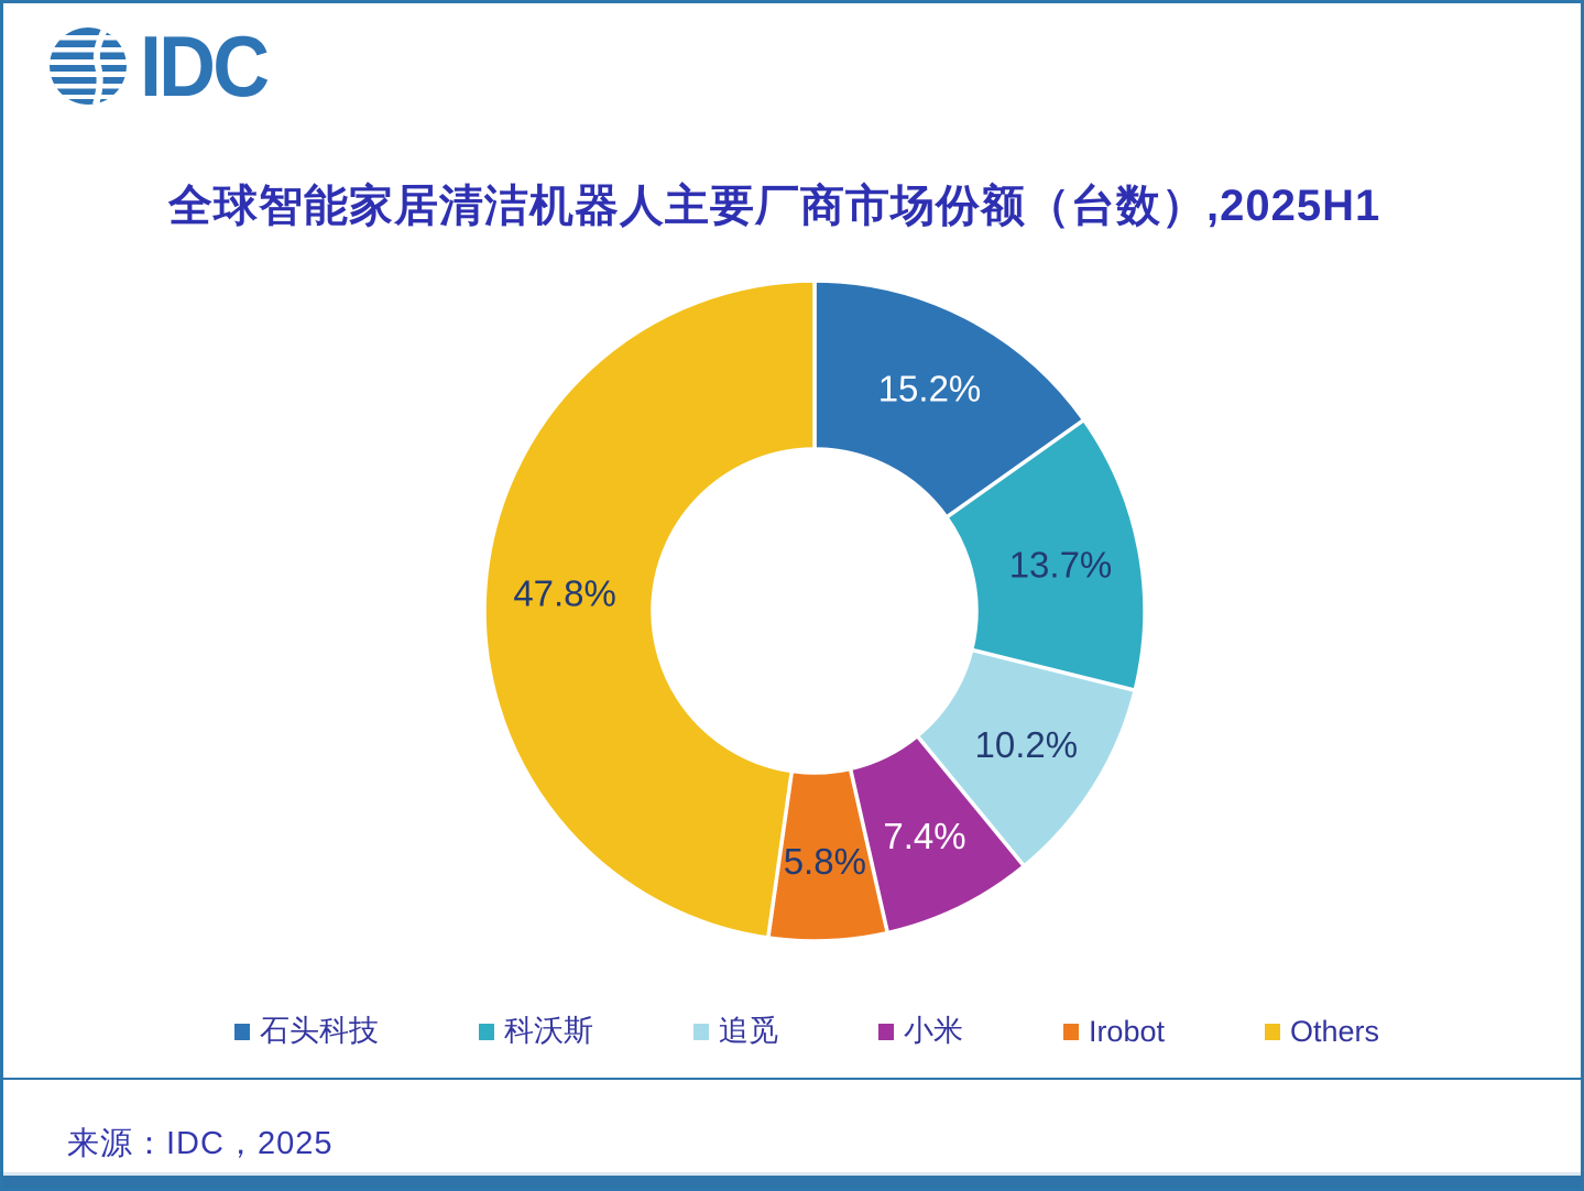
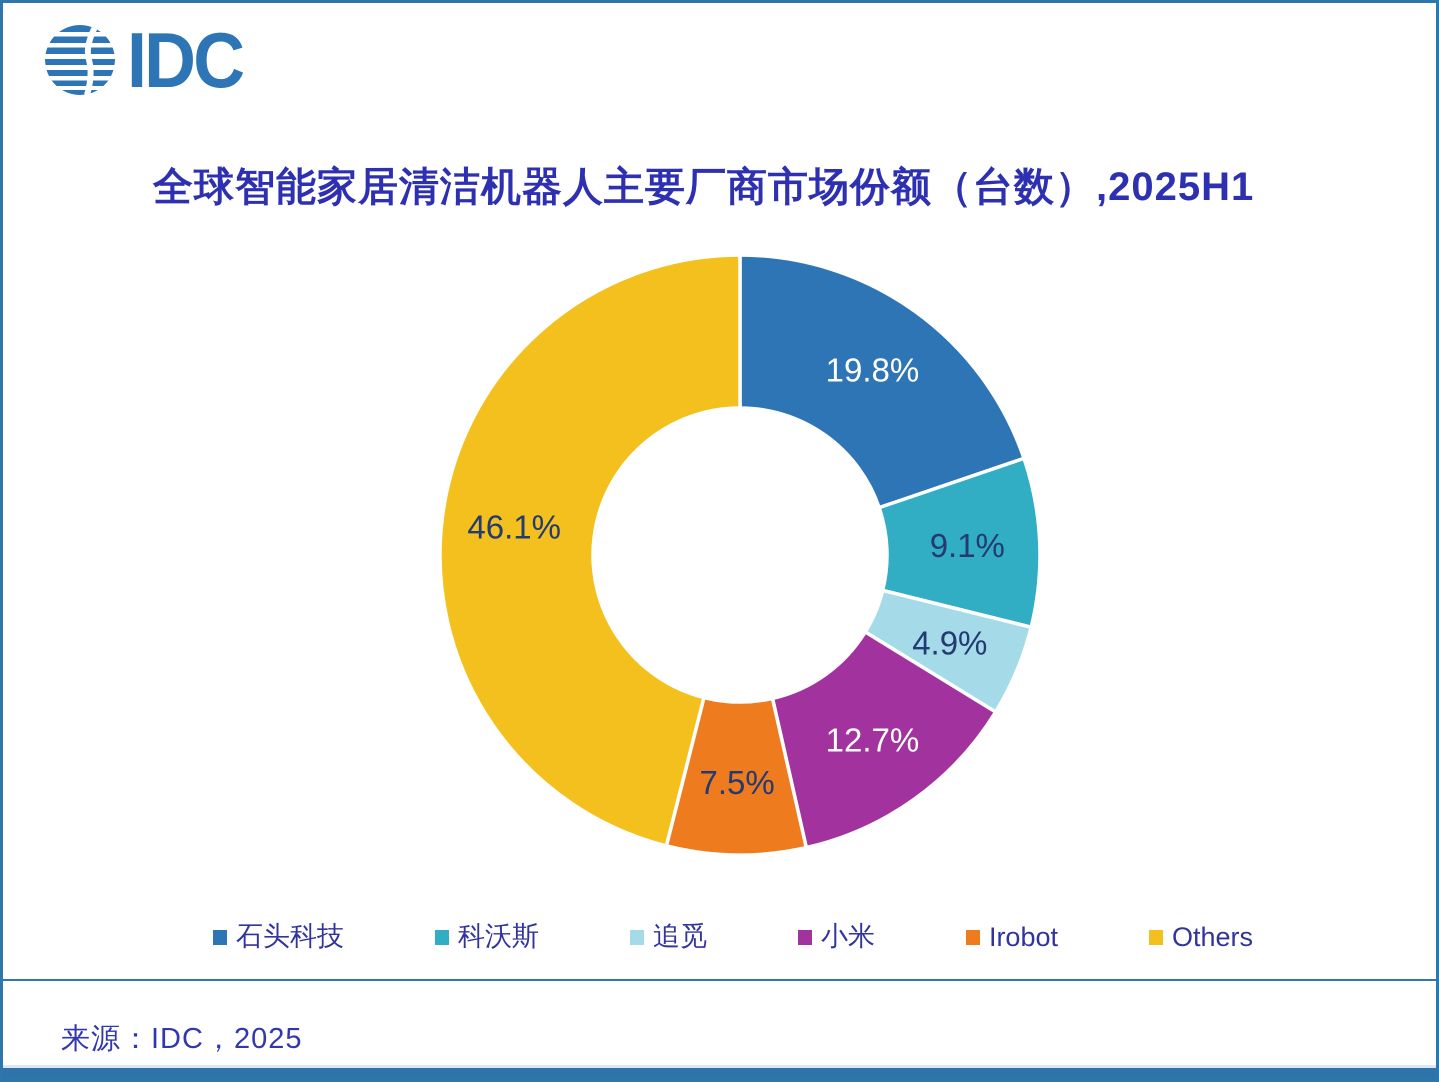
石头科技: 15.2% -> 19.8%
科沃斯: 13.7% -> 9.1%
追觅: 10.2% -> 4.9%
小米: 7.4% -> 12.7%
Irobot: 5.8% -> 7.5%
Others: 47.8% -> 46.1%
